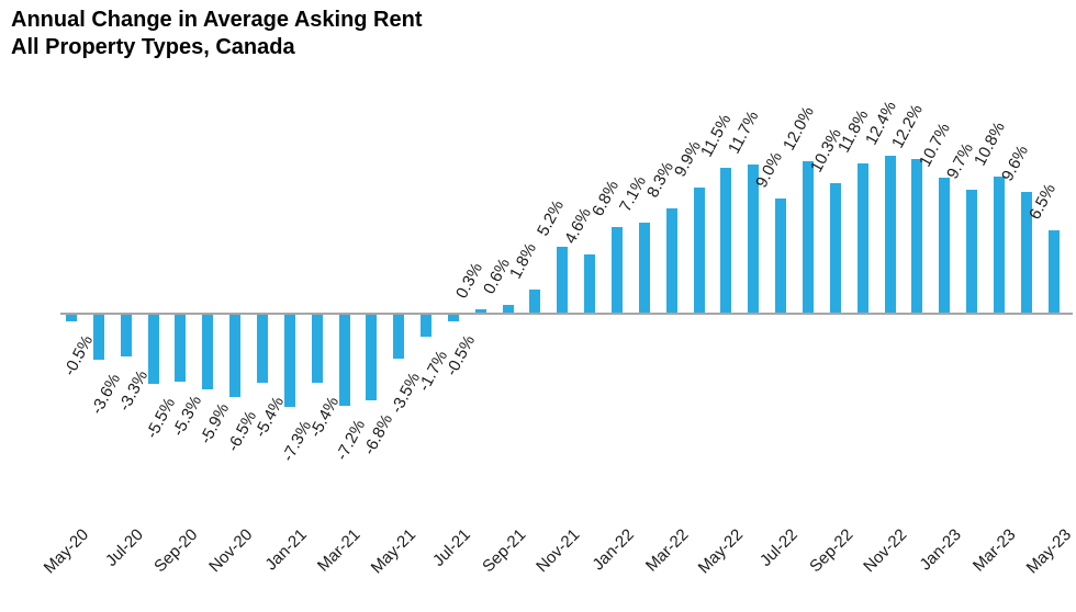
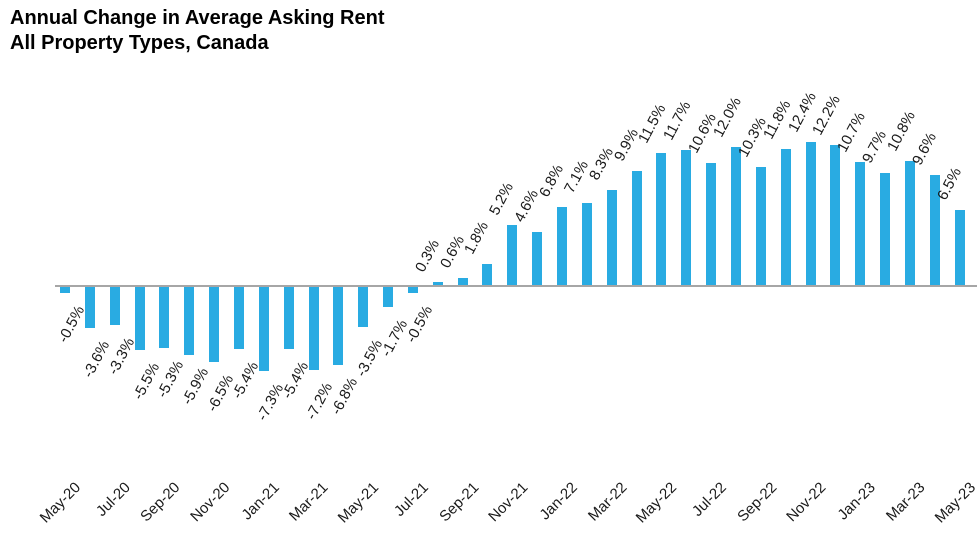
Jul-22: 9.0% -> 10.6%
